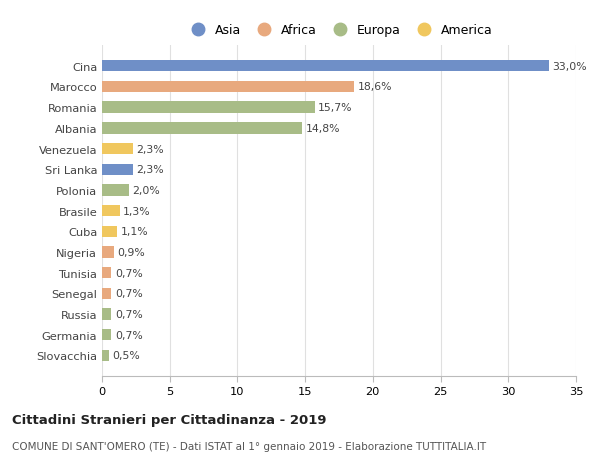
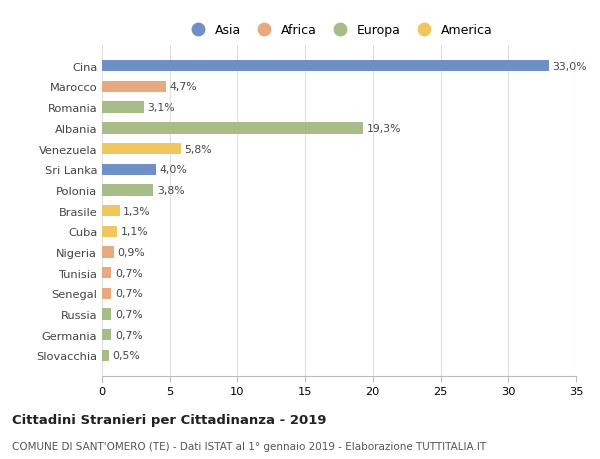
Marocco: 18,6% -> 4,7%
Romania: 15,7% -> 3,1%
Albania: 14,8% -> 19,3%
Venezuela: 2,3% -> 5,8%
Sri Lanka: 2,3% -> 4,0%
Polonia: 2,0% -> 3,8%
